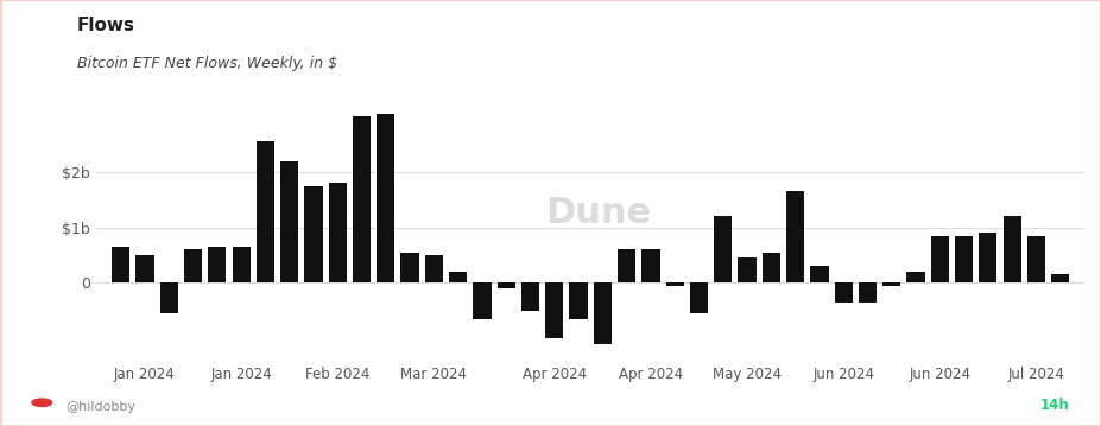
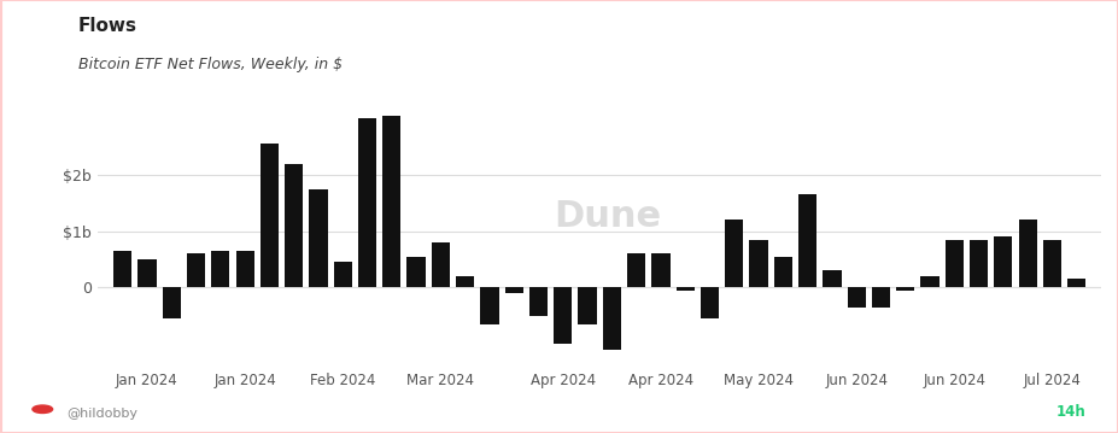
Feb 2024: $1.80b -> $0.45b
Mar 2024: $0.50b -> $0.80b
May 2024: $0.45b -> $0.85b
